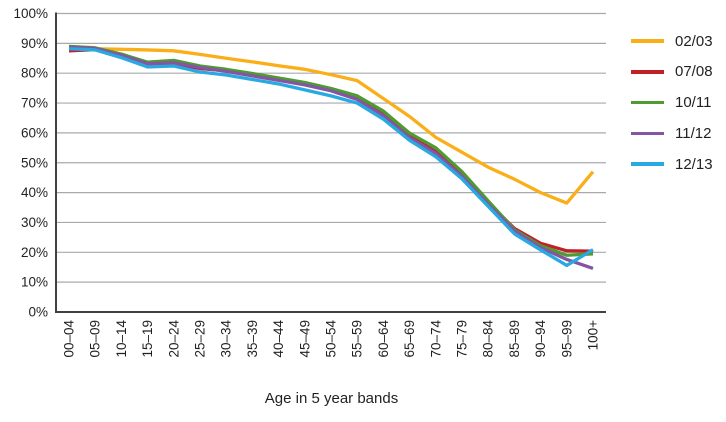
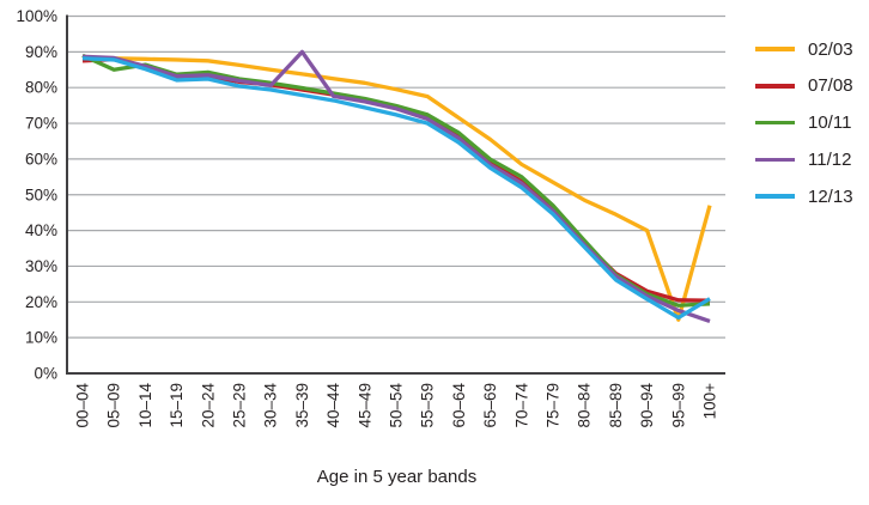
10/11/05–09: 88% -> 85%
11/12/35–39: 79% -> 90%
02/03/95–99: 36% -> 15%
